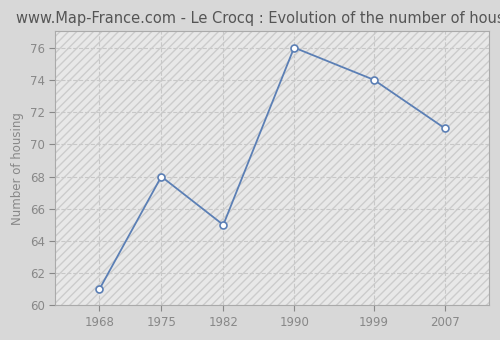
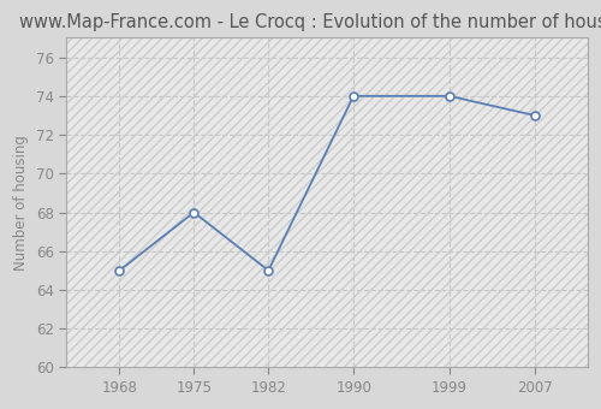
1968: 61 -> 65
1990: 76 -> 74
2007: 71 -> 73
